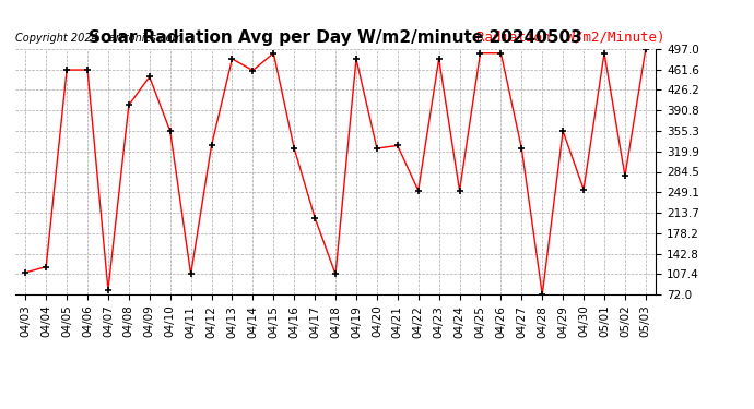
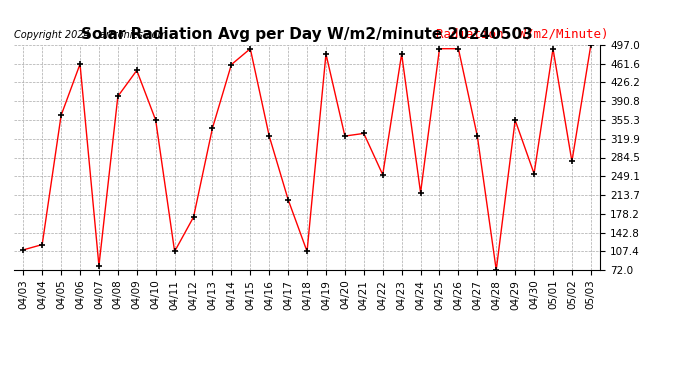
04/05: 461 -> 364
04/12: 330 -> 172
04/13: 480 -> 340
04/24: 252 -> 218
